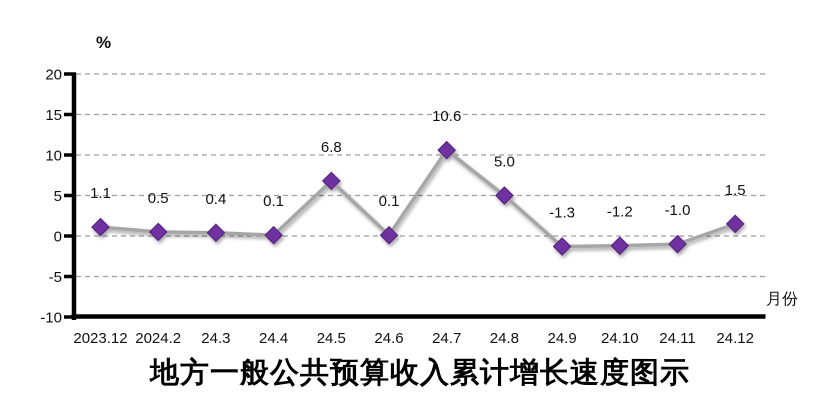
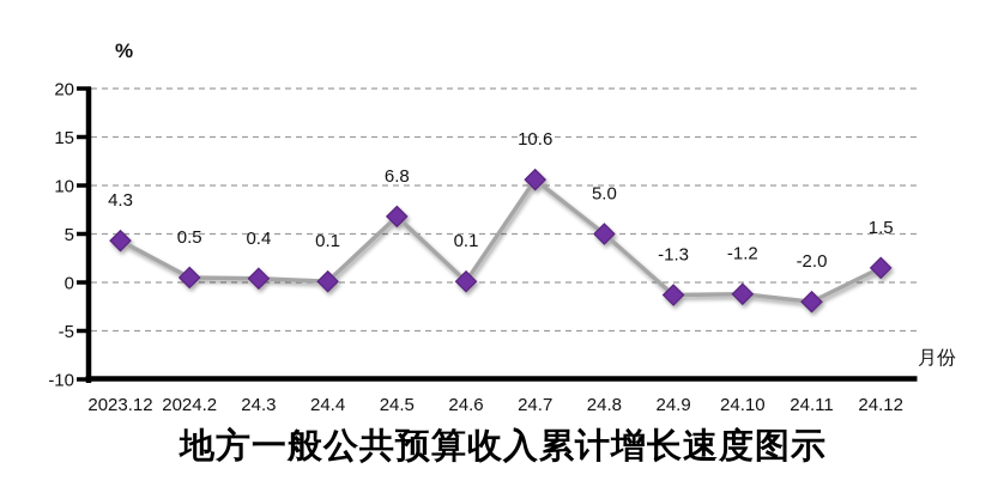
2023.12: 1.1 -> 4.3
24.11: -1.0 -> -2.0
